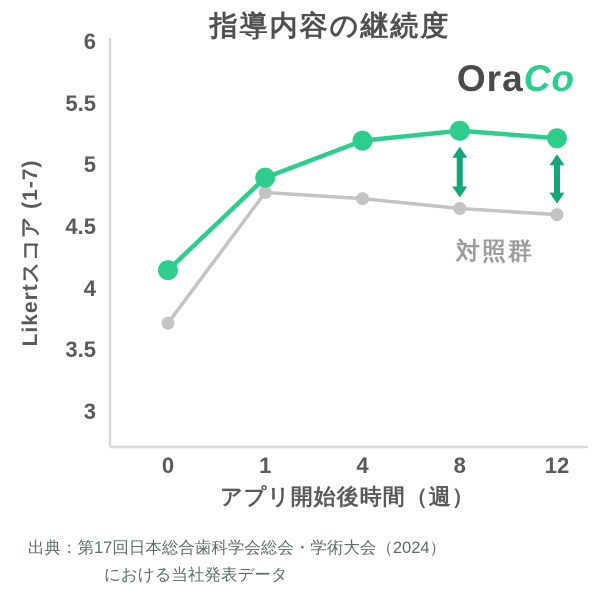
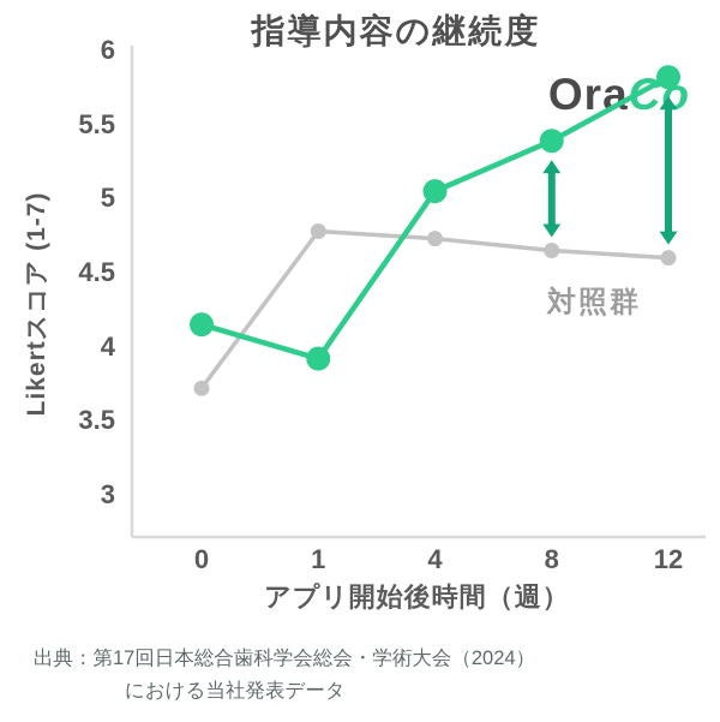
OraCo/1: 4.90 -> 3.92
OraCo/4: 5.20 -> 5.05
OraCo/8: 5.28 -> 5.39
OraCo/12: 5.22 -> 5.82
